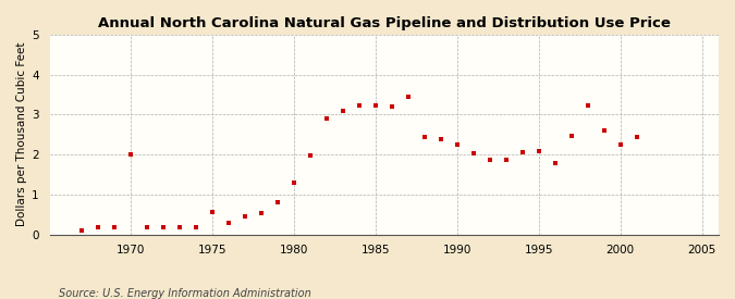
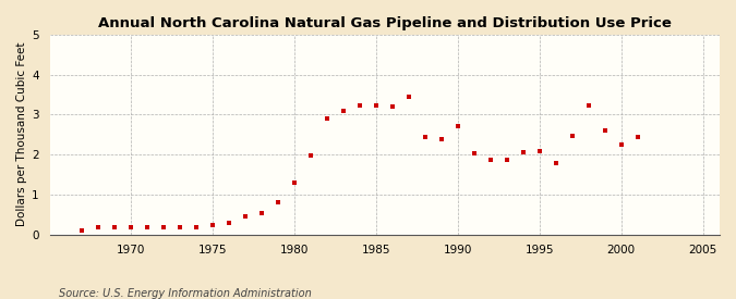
1970: 2.00 -> 0.17
1975: 0.55 -> 0.22
1990: 2.25 -> 2.72
